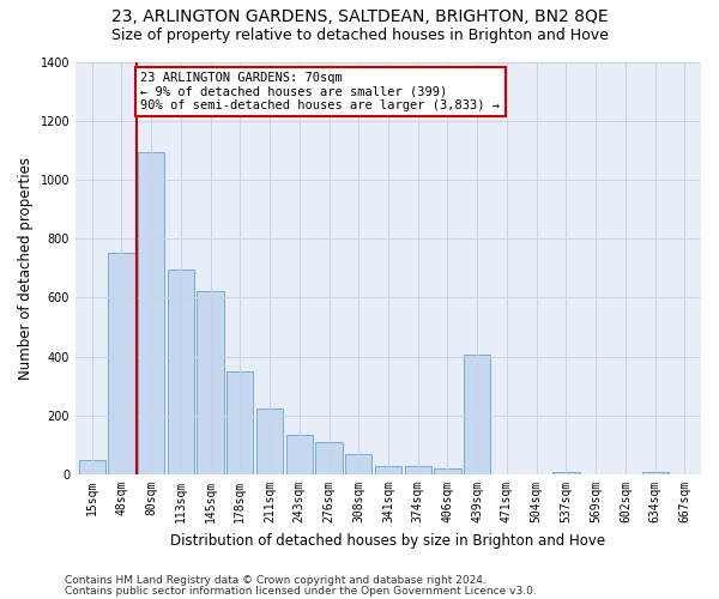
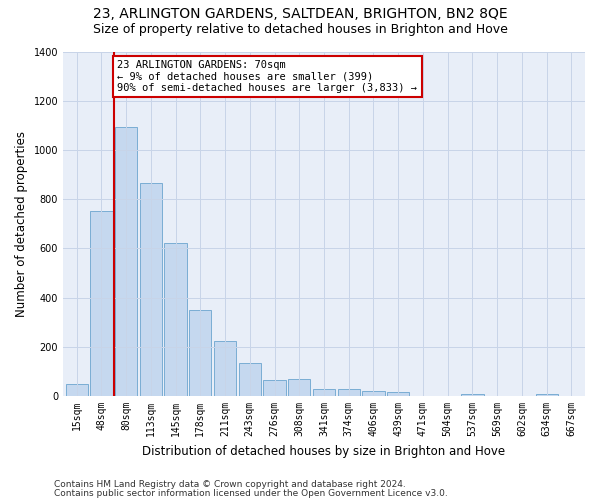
113sqm: 695 -> 865
276sqm: 110 -> 65
439sqm: 405 -> 15
